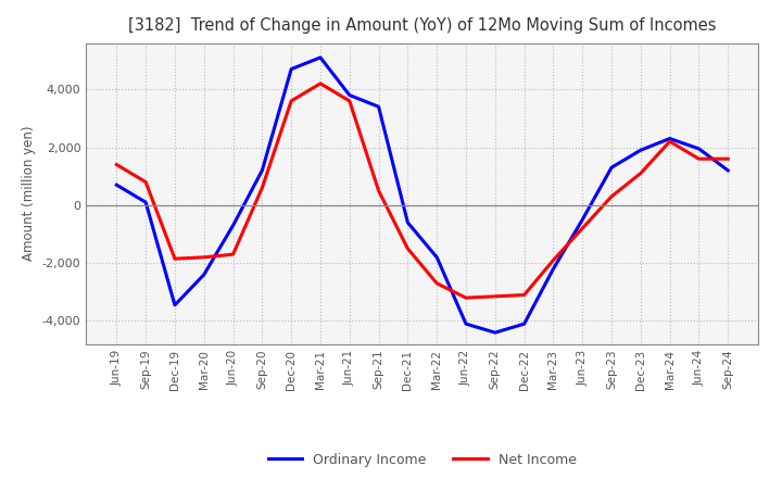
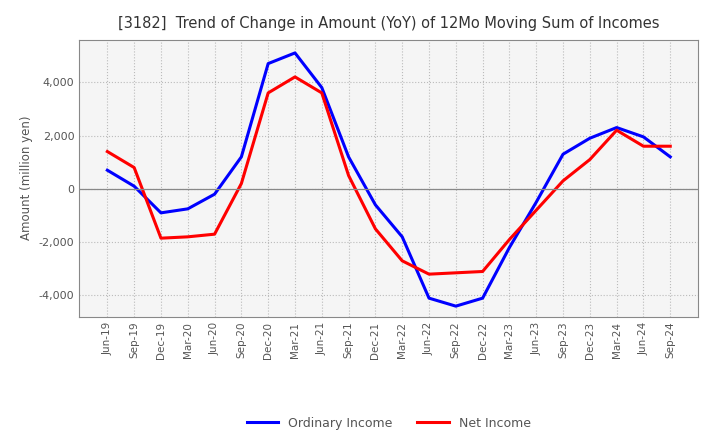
Ordinary Income/Dec-19: -3,450 -> -900
Ordinary Income/Mar-20: -2,400 -> -750
Ordinary Income/Jun-20: -700 -> -200
Net Income/Sep-20: 600 -> 200
Ordinary Income/Sep-21: 3,400 -> 1,200
